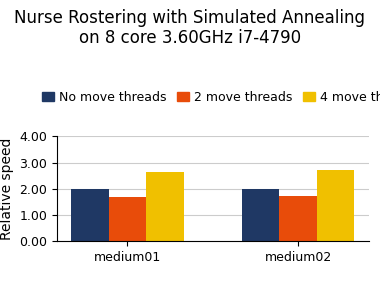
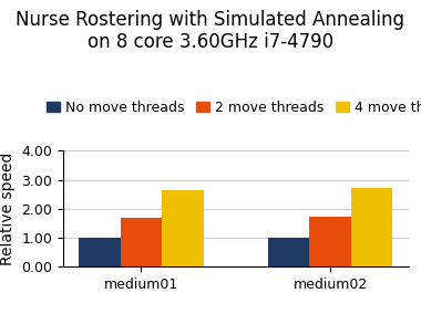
No move threads/medium01: 2 -> 1
No move threads/medium02: 2 -> 1
